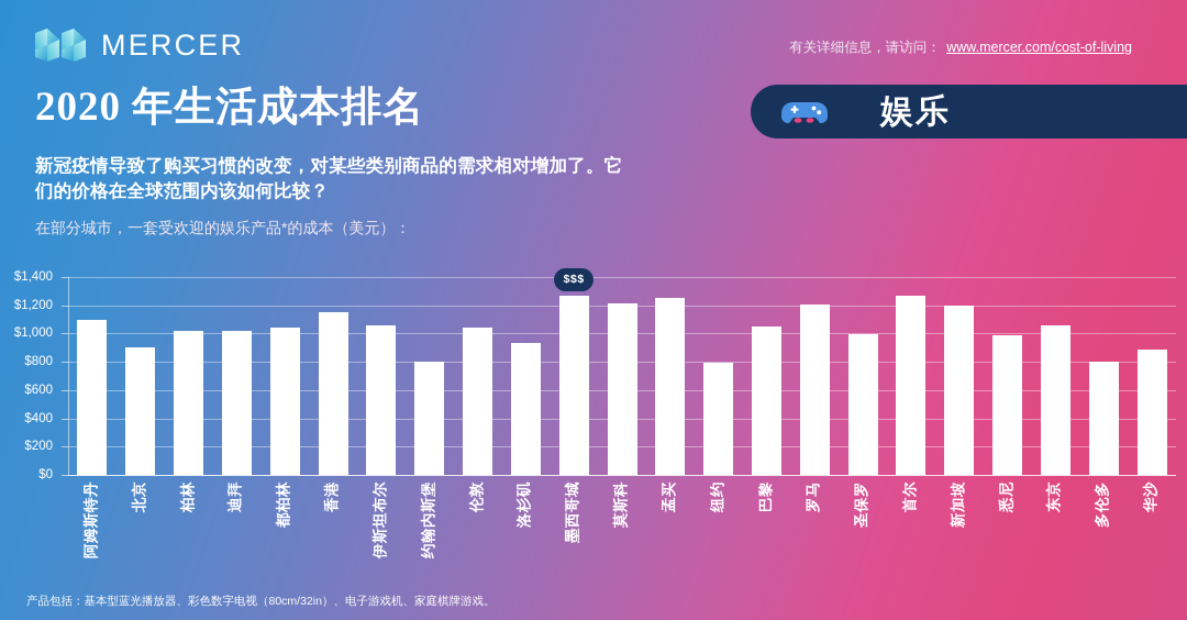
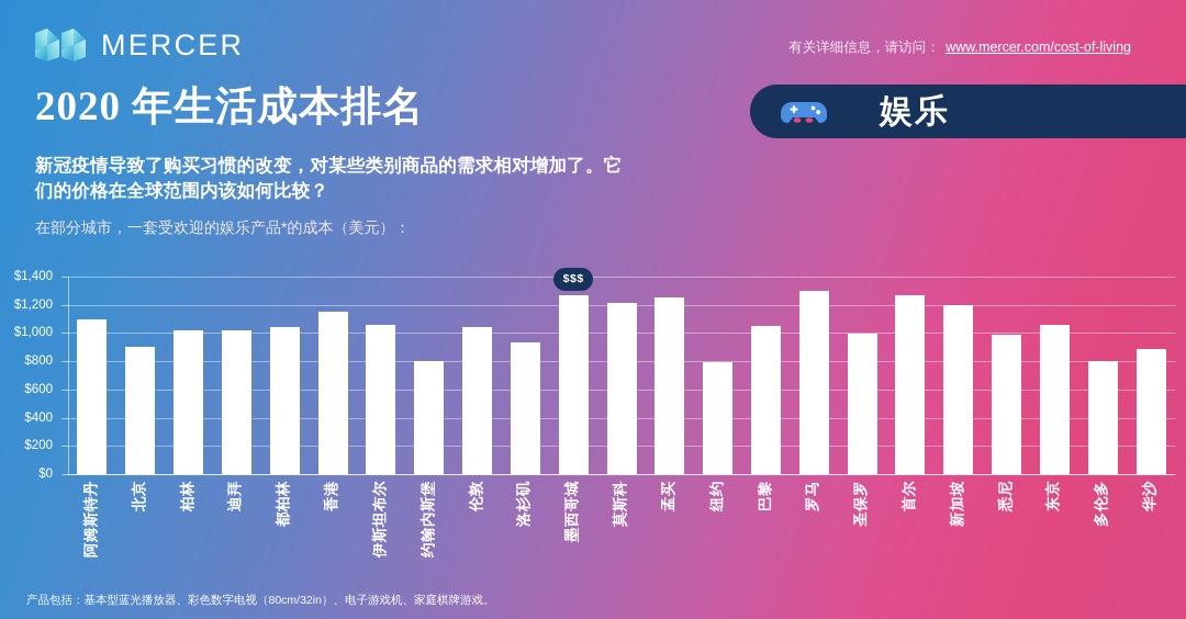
罗马: $1200 -> $1300
